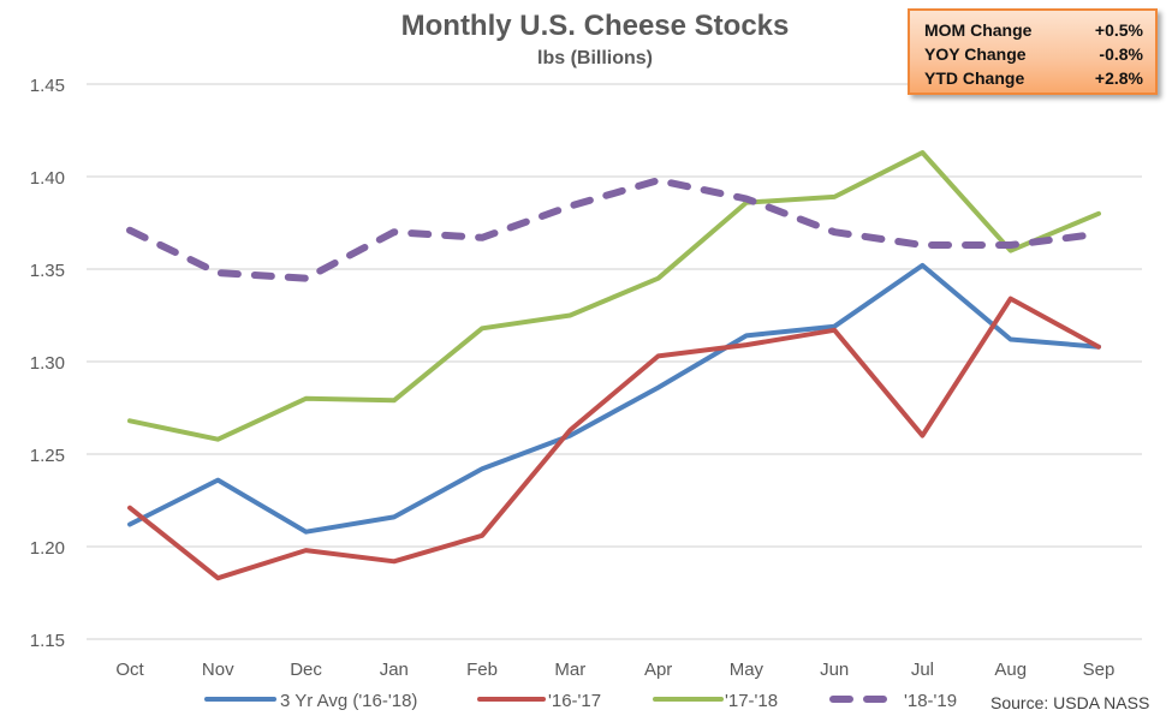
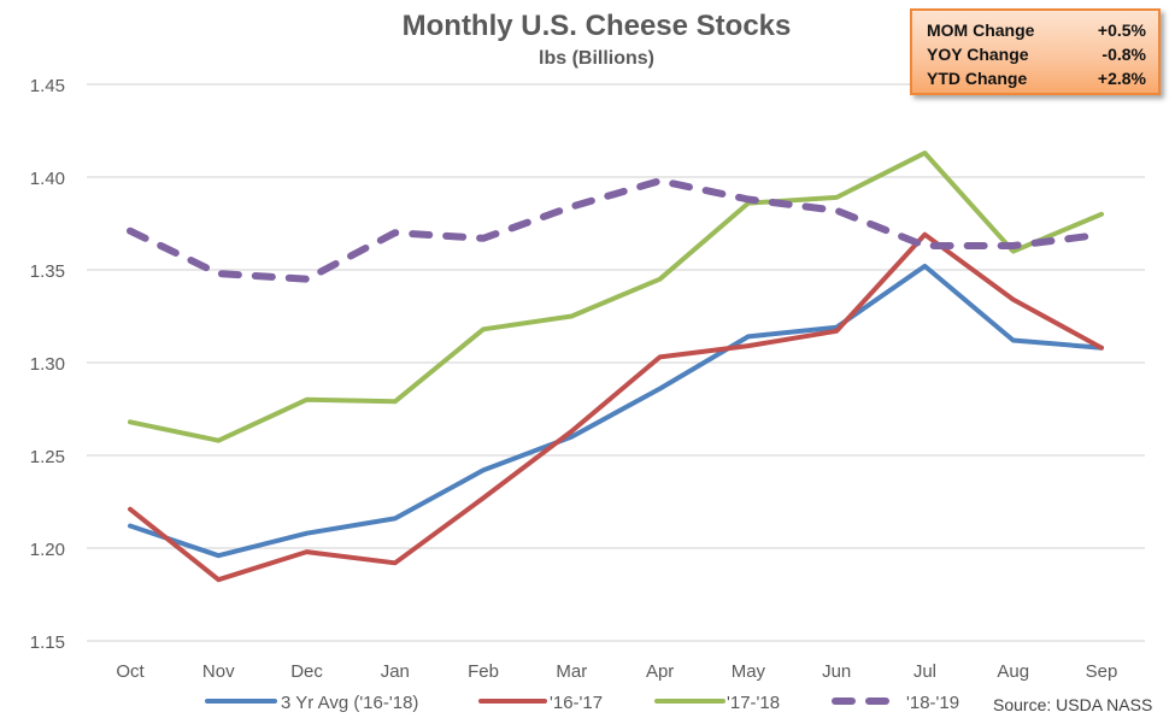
3 Yr Avg ('16-'18)/Nov: 1.236 -> 1.196
'16-'17/Feb: 1.206 -> 1.227
'18-'19/Jun: 1.370 -> 1.382
'16-'17/Jul: 1.260 -> 1.369
